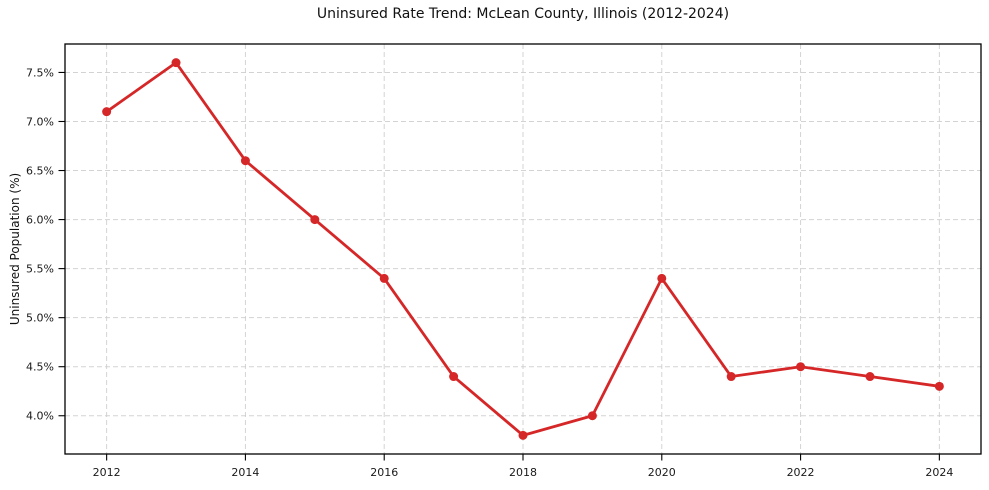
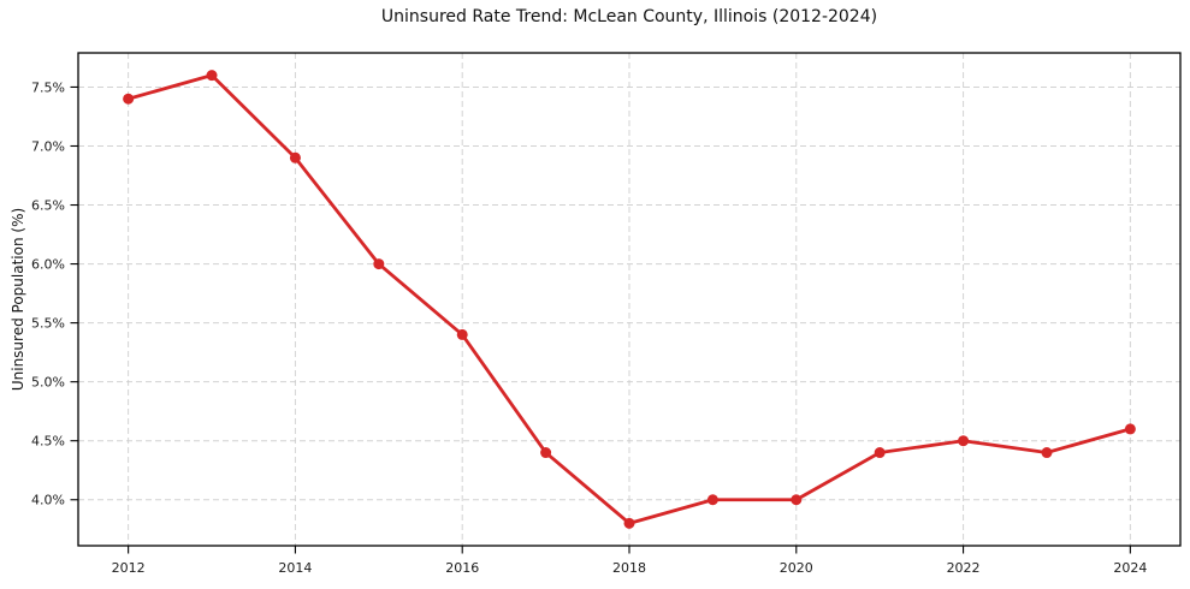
2012: 7.1% -> 7.4%
2014: 6.6% -> 6.9%
2020: 5.4% -> 4.0%
2024: 4.3% -> 4.6%
